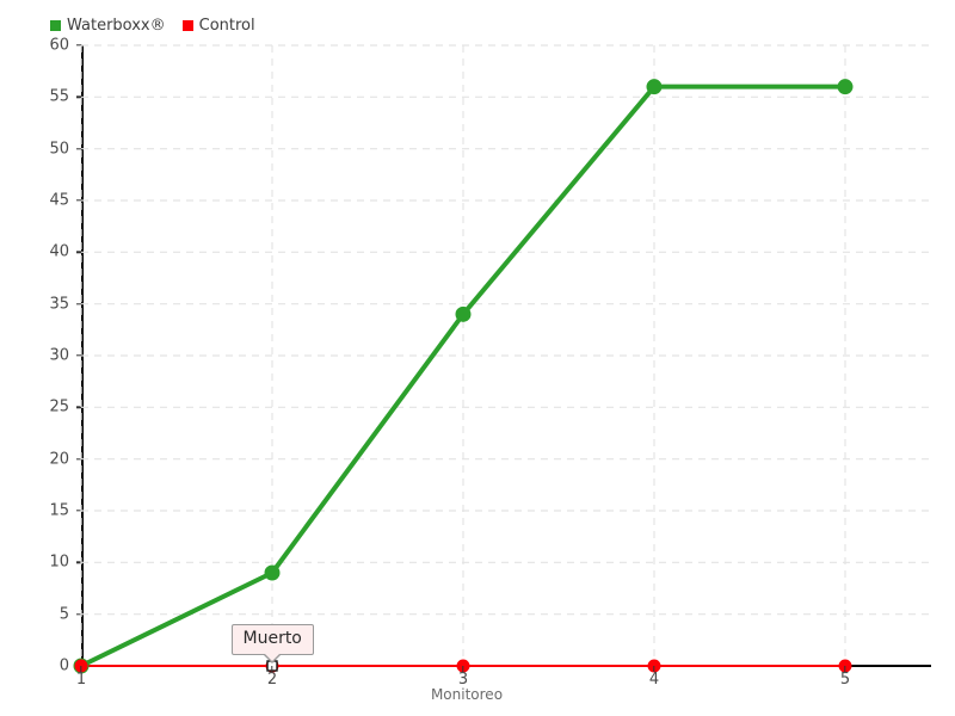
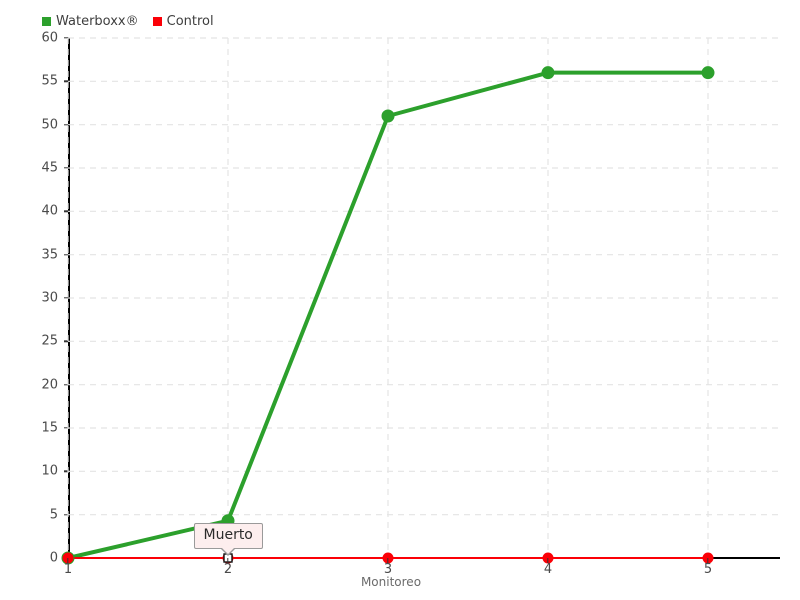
Waterboxx®/2: 9 -> 4
Waterboxx®/3: 34 -> 51
